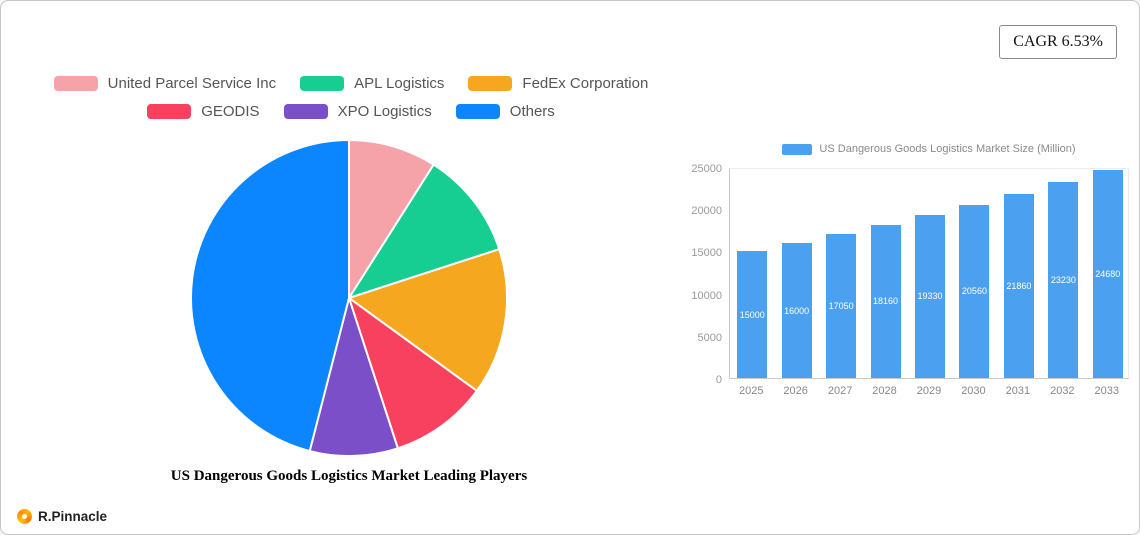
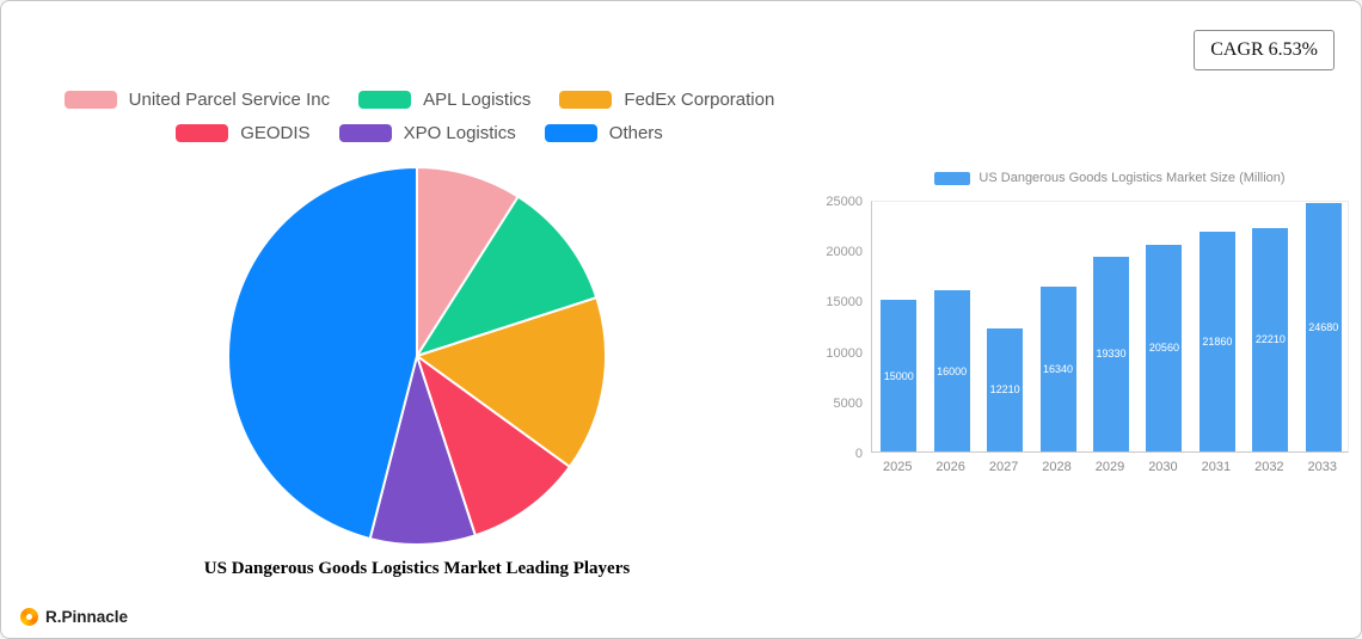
US Dangerous Goods Logistics Market Size (Million)/2027: 17050 -> 12210
US Dangerous Goods Logistics Market Size (Million)/2028: 18160 -> 16340
US Dangerous Goods Logistics Market Size (Million)/2032: 23230 -> 22210
